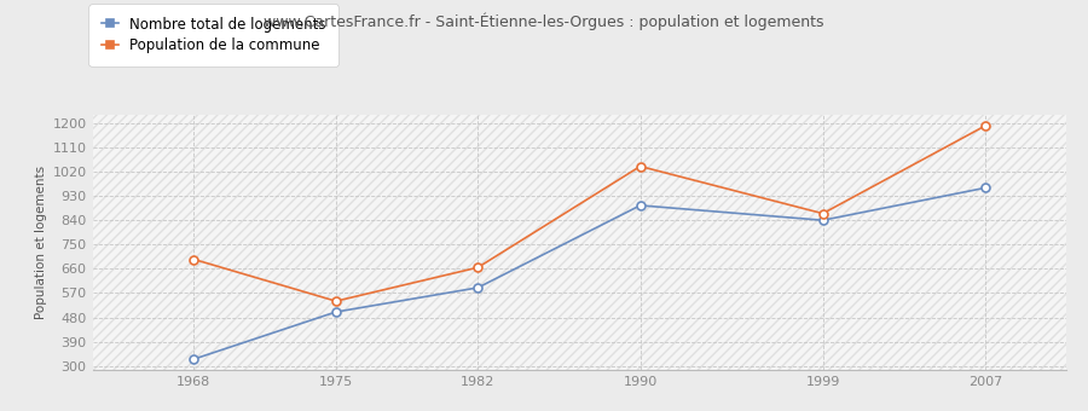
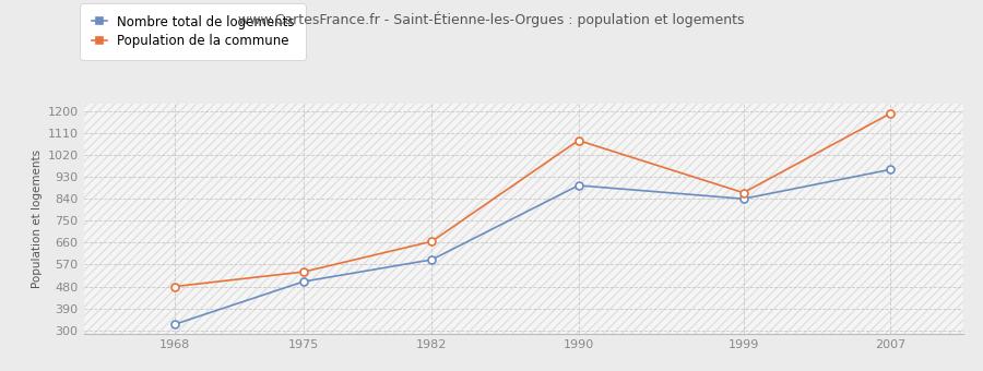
Population de la commune/1968: 695 -> 480
Population de la commune/1990: 1040 -> 1080
